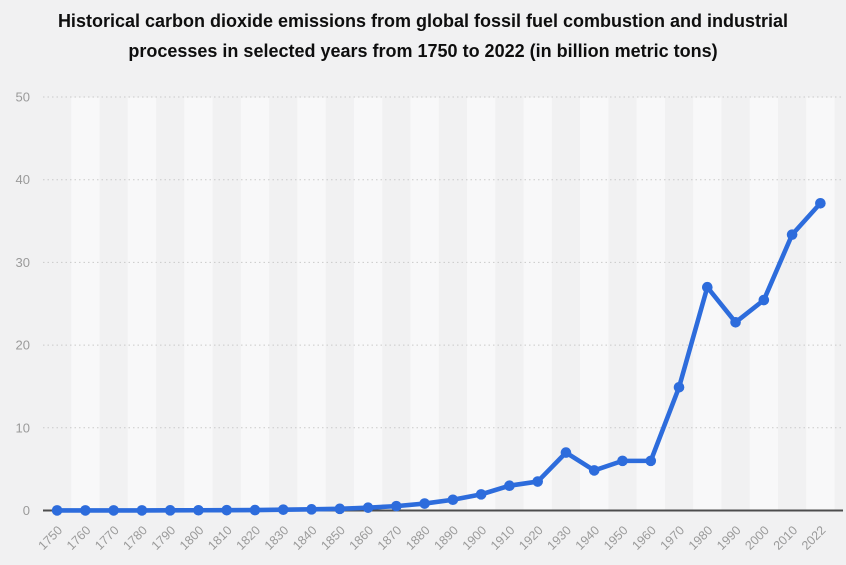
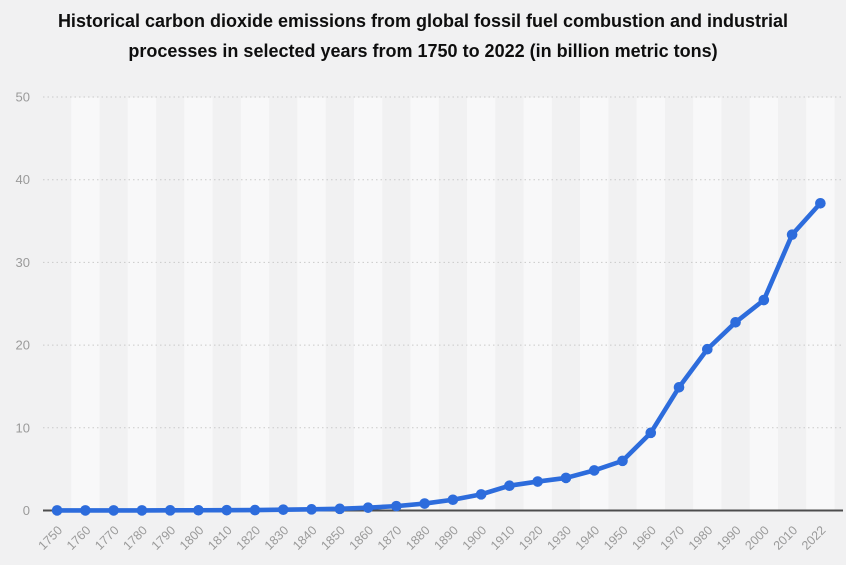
1930: 7 -> 4
1960: 6 -> 9
1980: 27 -> 20
